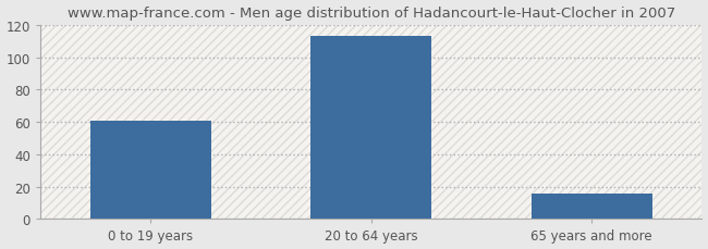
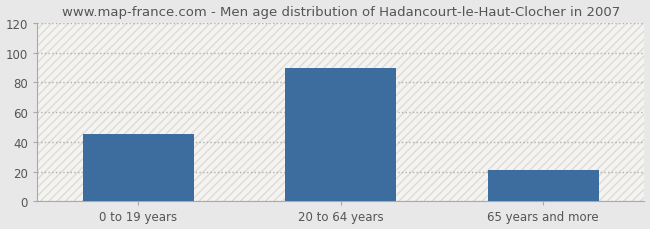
0 to 19 years: 61 -> 45
20 to 64 years: 113 -> 90
65 years and more: 16 -> 21
